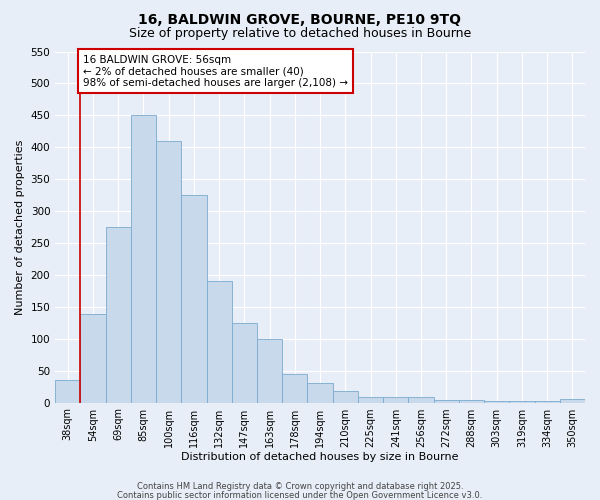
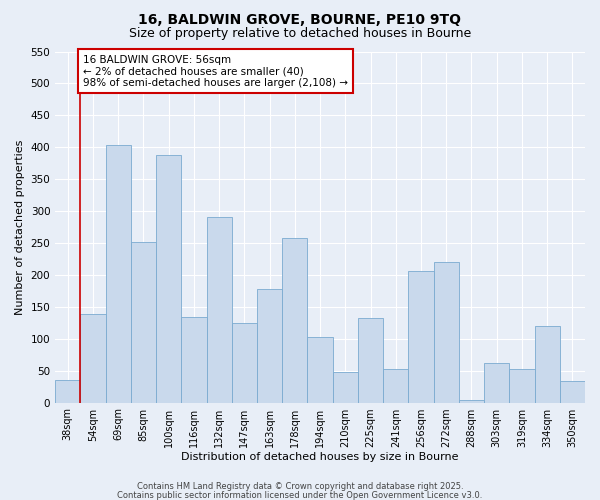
69sqm: 275 -> 404
85sqm: 450 -> 252
100sqm: 410 -> 388
116sqm: 325 -> 134
132sqm: 190 -> 290
163sqm: 100 -> 178
178sqm: 45 -> 258
194sqm: 30 -> 102
210sqm: 18 -> 48
225sqm: 8 -> 132
241sqm: 8 -> 52
256sqm: 8 -> 206
272sqm: 4 -> 220
303sqm: 3 -> 62
319sqm: 3 -> 52
334sqm: 3 -> 120
350sqm: 6 -> 34
